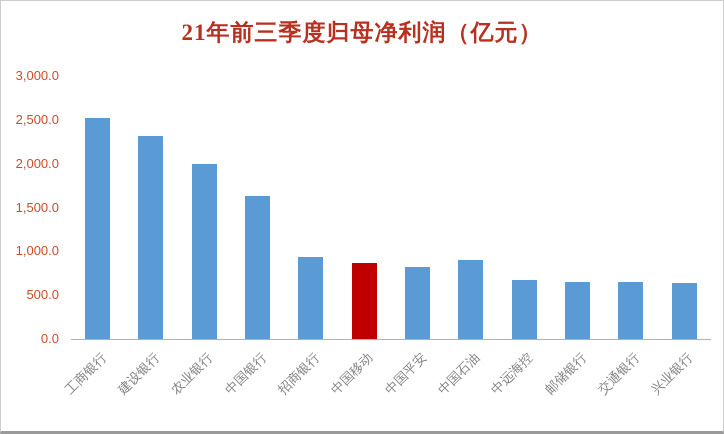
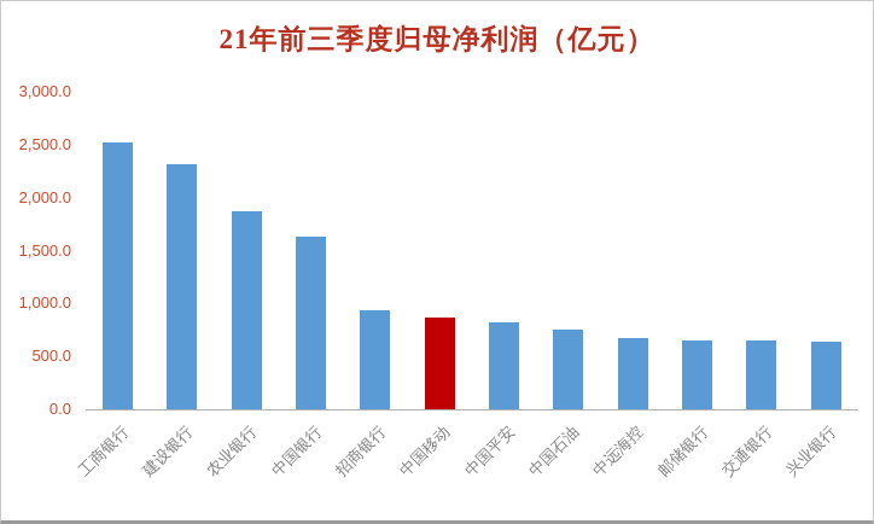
农业银行: 2000 -> 1900
中国石油: 900 -> 800
